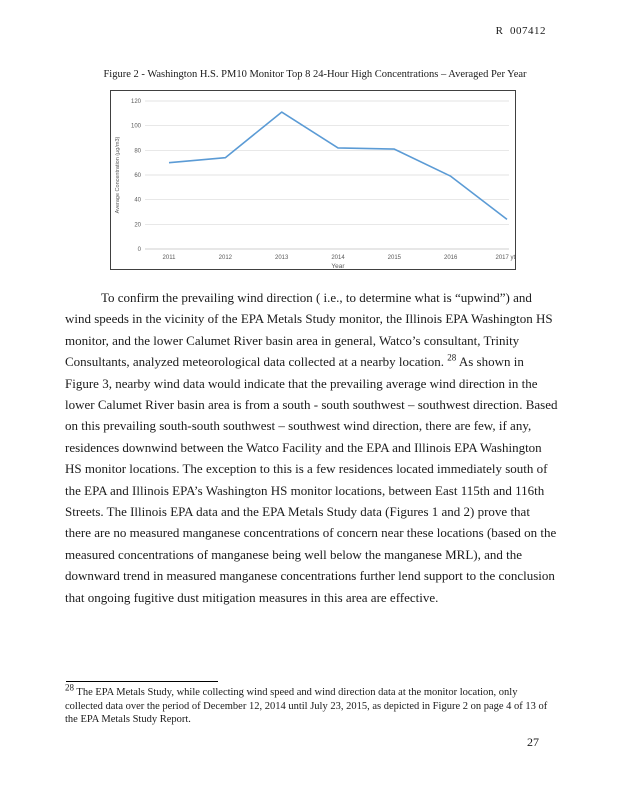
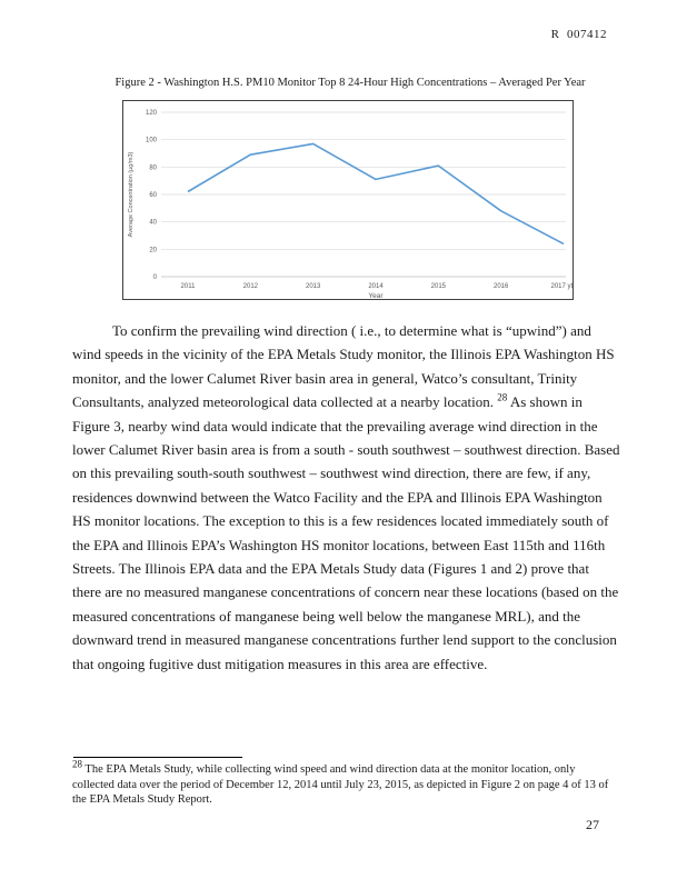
2011: 70 -> 62
2012: 74 -> 89
2013: 111 -> 97
2014: 82 -> 71
2016: 59 -> 48
